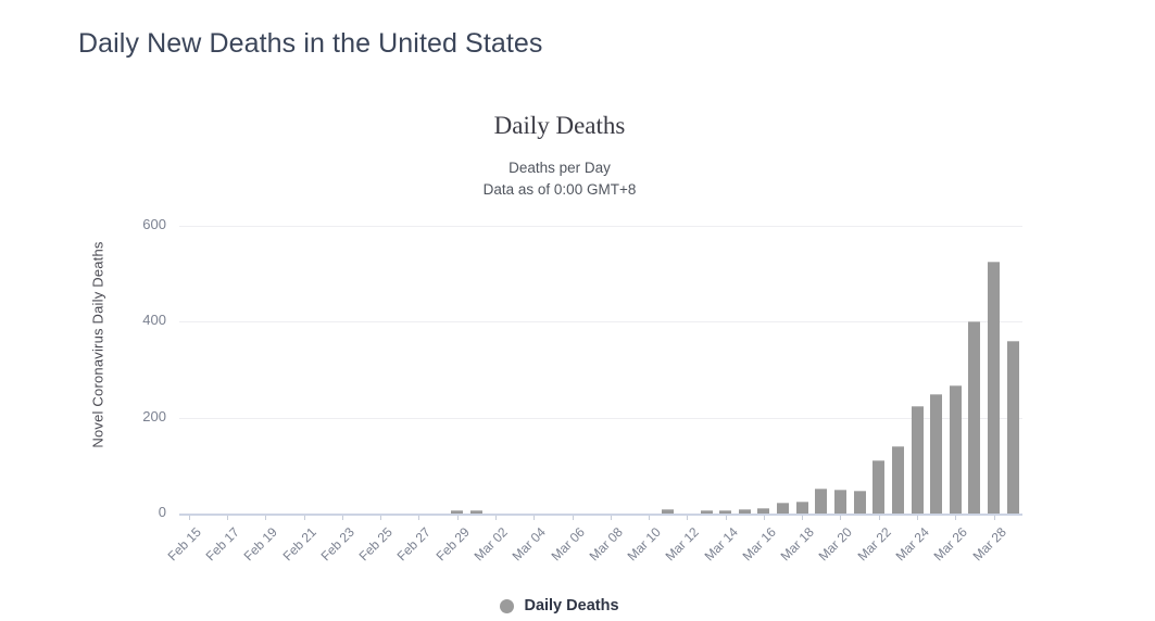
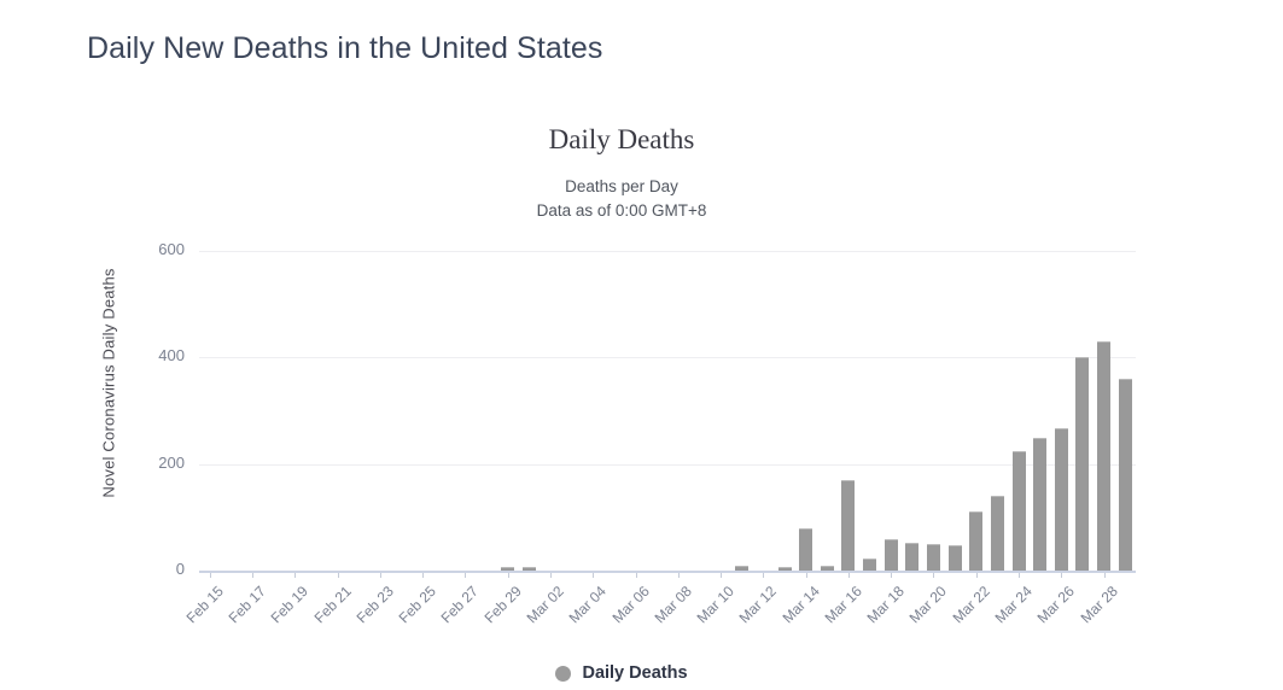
Mar 14: 10 -> 80
Mar 16: 10 -> 170
Mar 18: 20 -> 60
Mar 28: 520 -> 430
